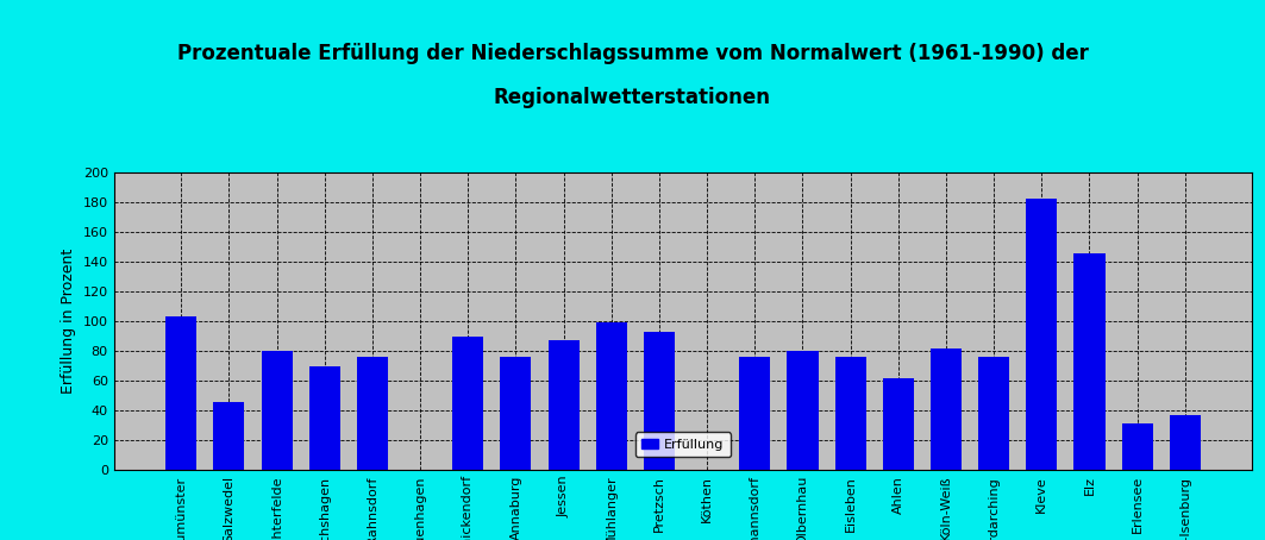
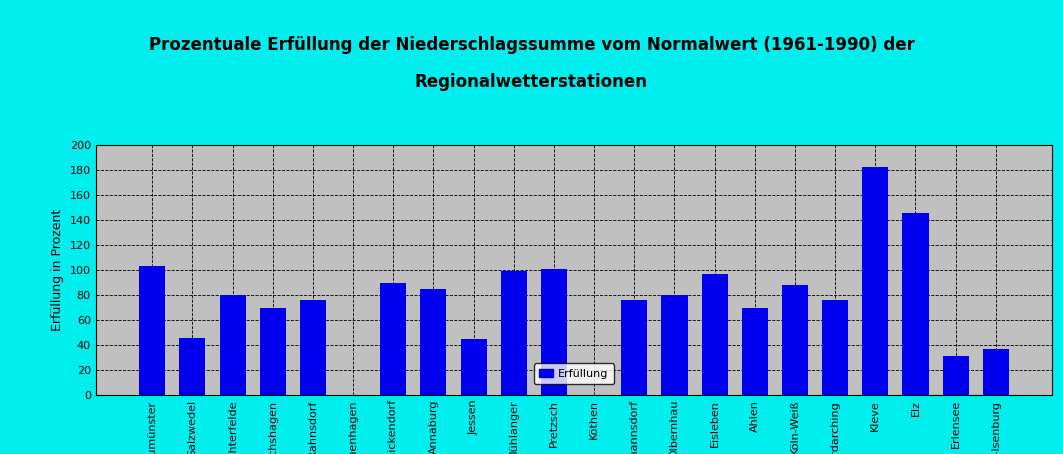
Annaburg: 76 -> 85
Jessen: 87 -> 45
Pretzsch: 93 -> 101
Eisleben: 76 -> 97
Ahlen: 62 -> 70
Köln-Weiß: 82 -> 88
